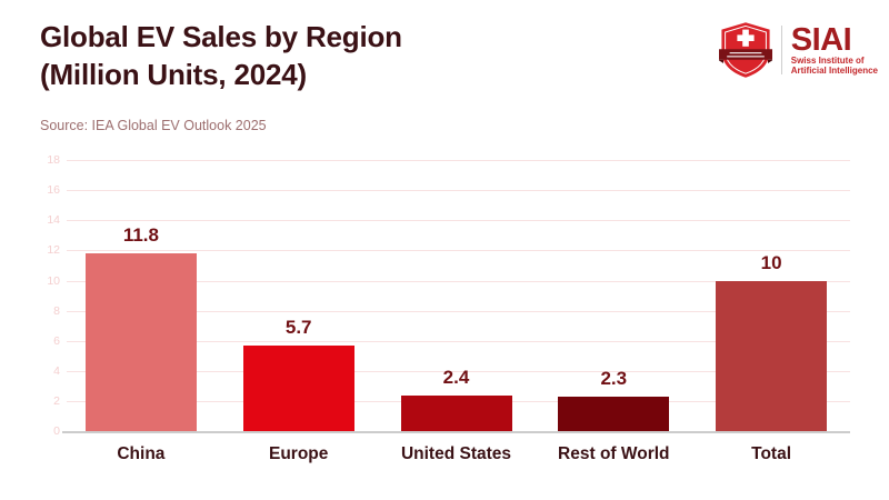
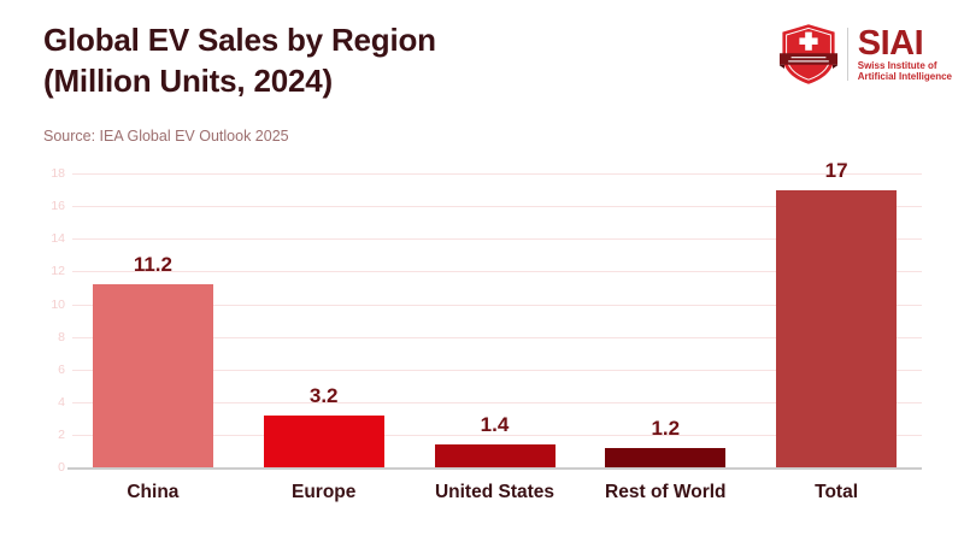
China: 11.8 -> 11.2
Europe: 5.7 -> 3.2
United States: 2.4 -> 1.4
Rest of World: 2.3 -> 1.2
Total: 10 -> 17
